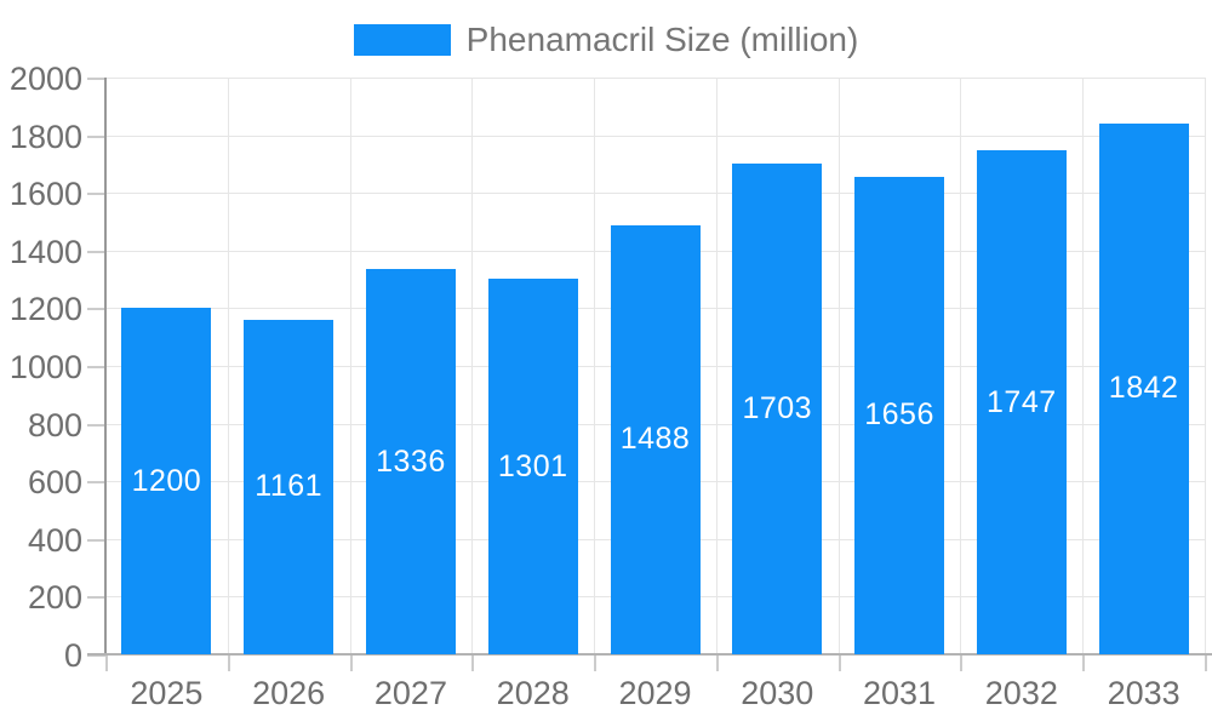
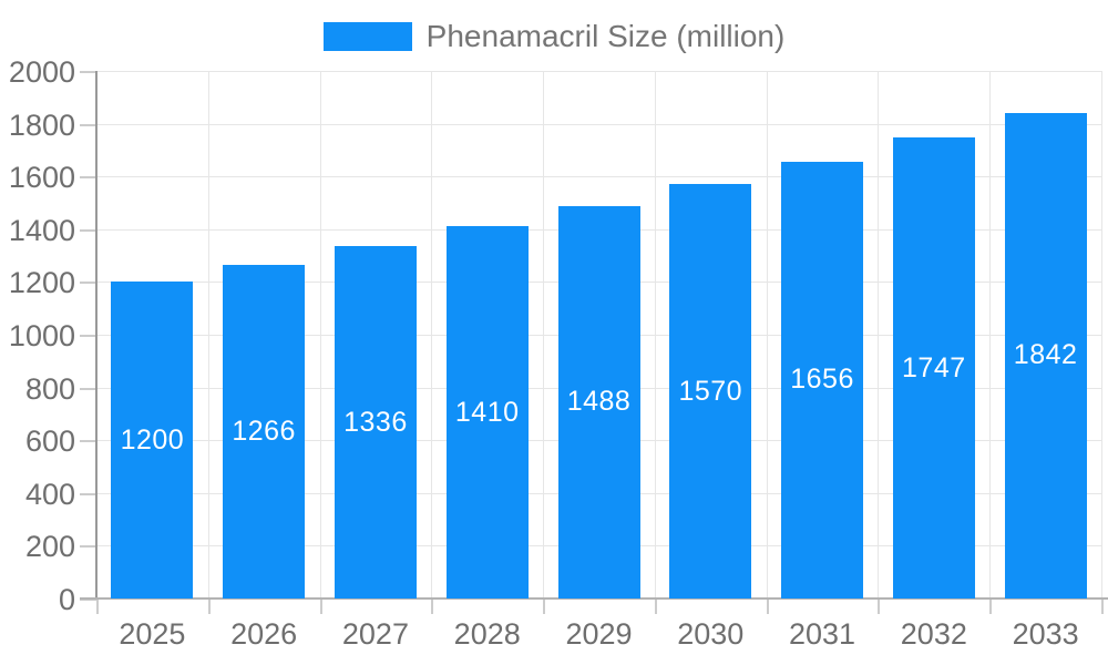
2026: 1161 -> 1266
2028: 1301 -> 1410
2030: 1703 -> 1570
